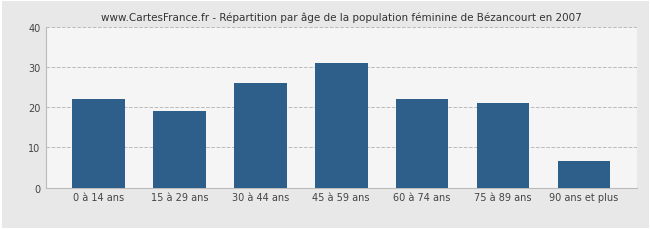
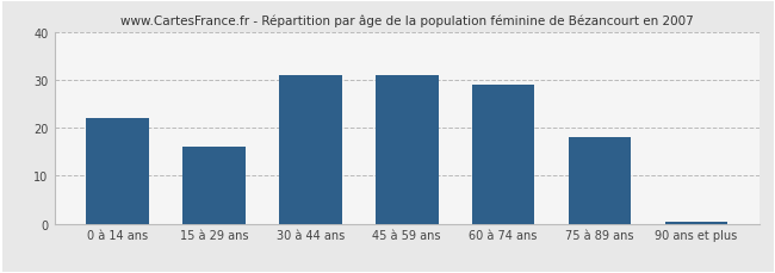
15 à 29 ans: 19.0 -> 16.0
30 à 44 ans: 26.0 -> 31.0
60 à 74 ans: 22.0 -> 29.0
75 à 89 ans: 21.0 -> 18.0
90 ans et plus: 6.5 -> 0.5
